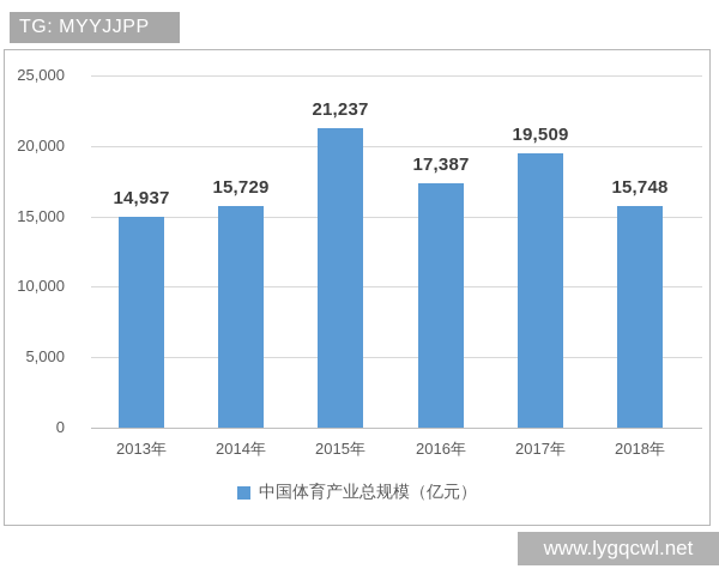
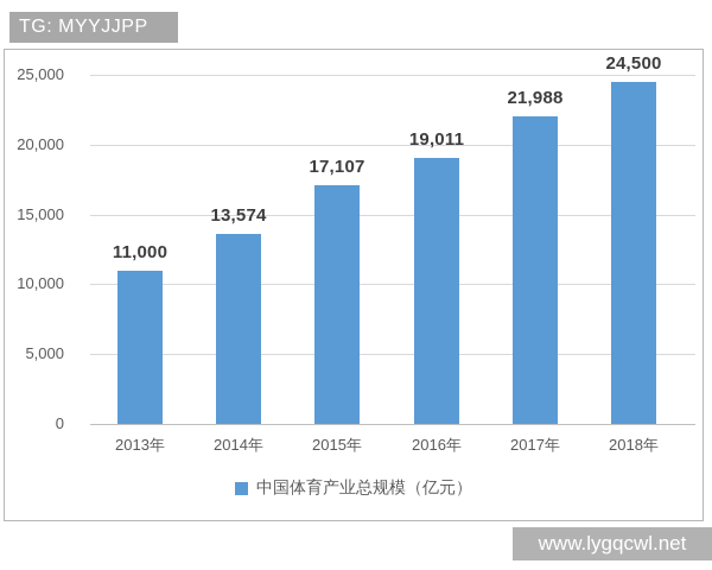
2013年: 14,937 -> 11,000
2014年: 15,729 -> 13,574
2015年: 21,237 -> 17,107
2016年: 17,387 -> 19,011
2017年: 19,509 -> 21,988
2018年: 15,748 -> 24,500
